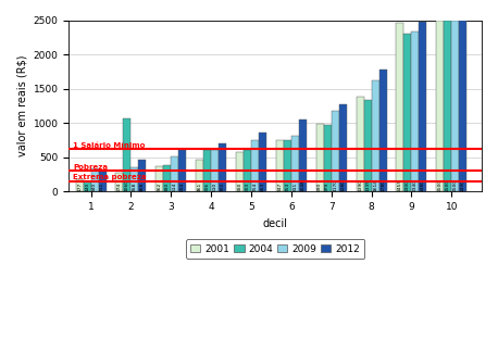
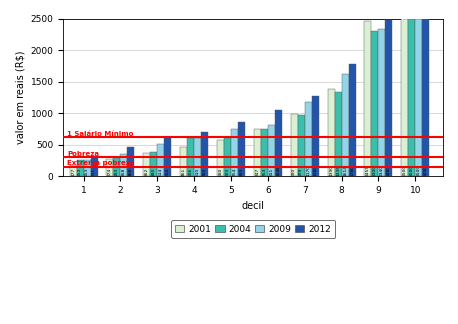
2004/1: 140 -> 250
2009/1: 340 -> 250
2004/2: 1060 -> 290
